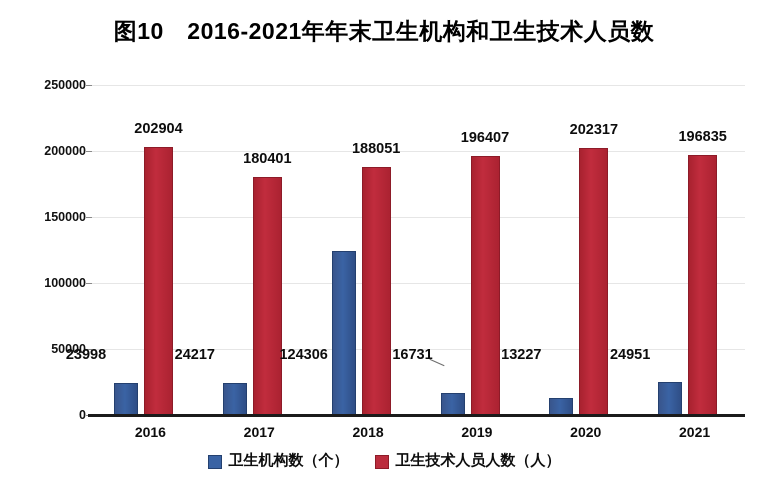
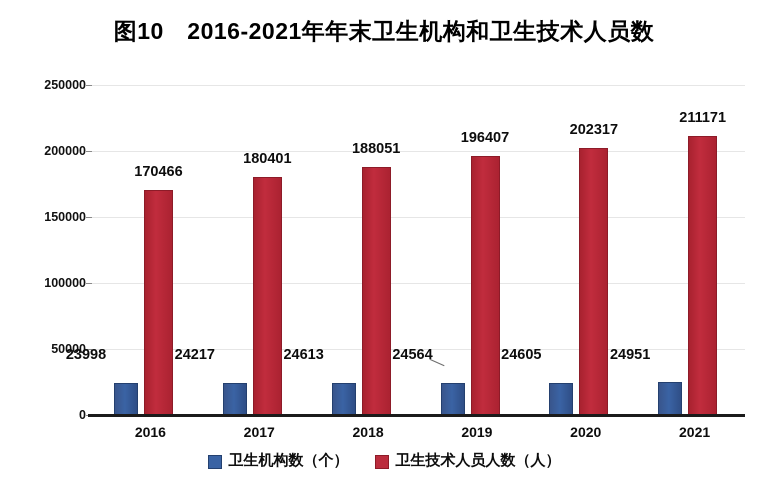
卫生技术人员人数（人）/2016: 202904 -> 170466
卫生机构数（个）/2018: 124306 -> 24613
卫生机构数（个）/2019: 16731 -> 24564
卫生机构数（个）/2020: 13227 -> 24605
卫生技术人员人数（人）/2021: 196835 -> 211171
